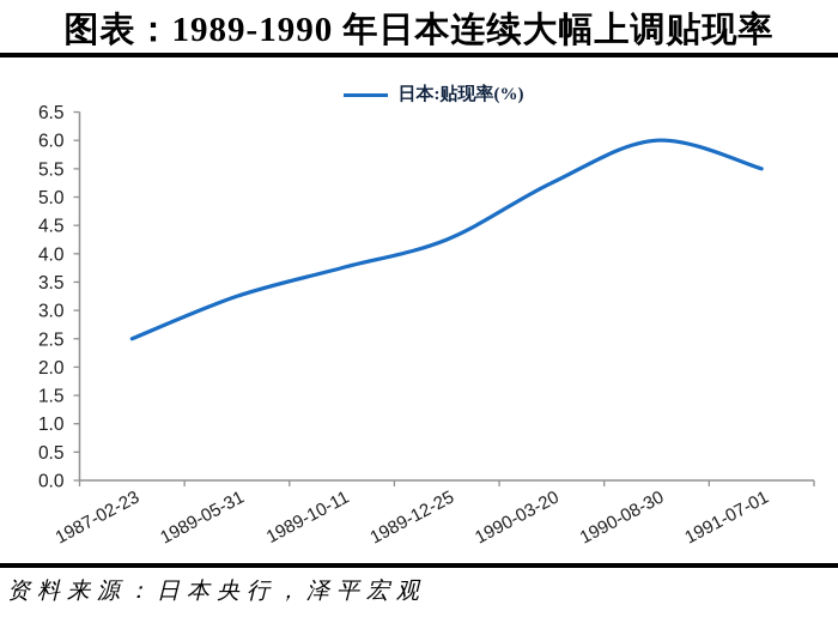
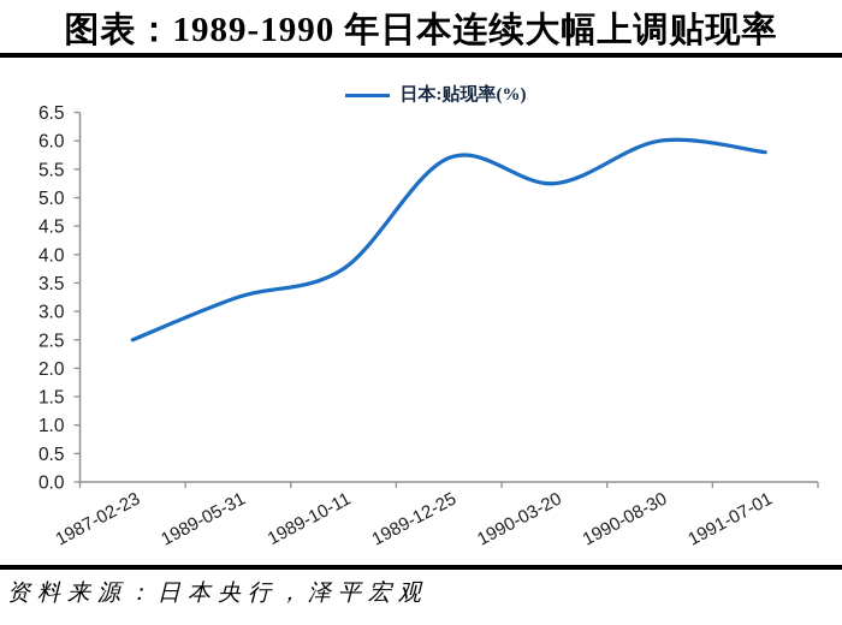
1989-12-25: 4.2 -> 5.7
1991-07-01: 5.5 -> 5.8
